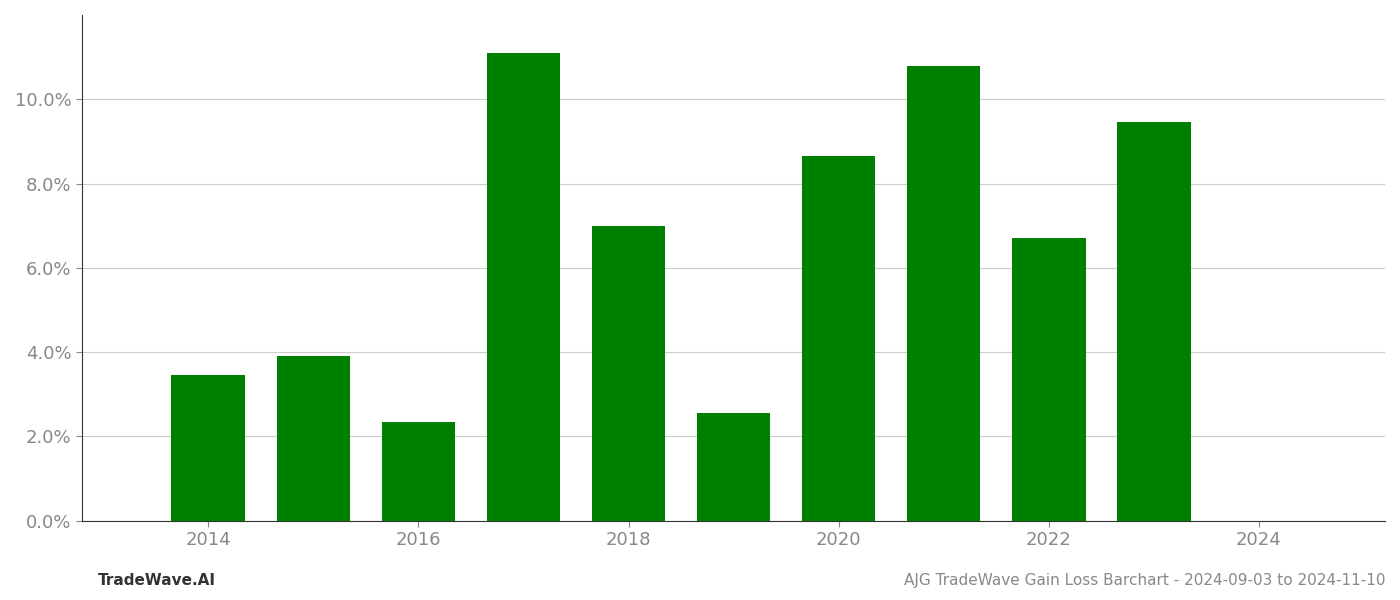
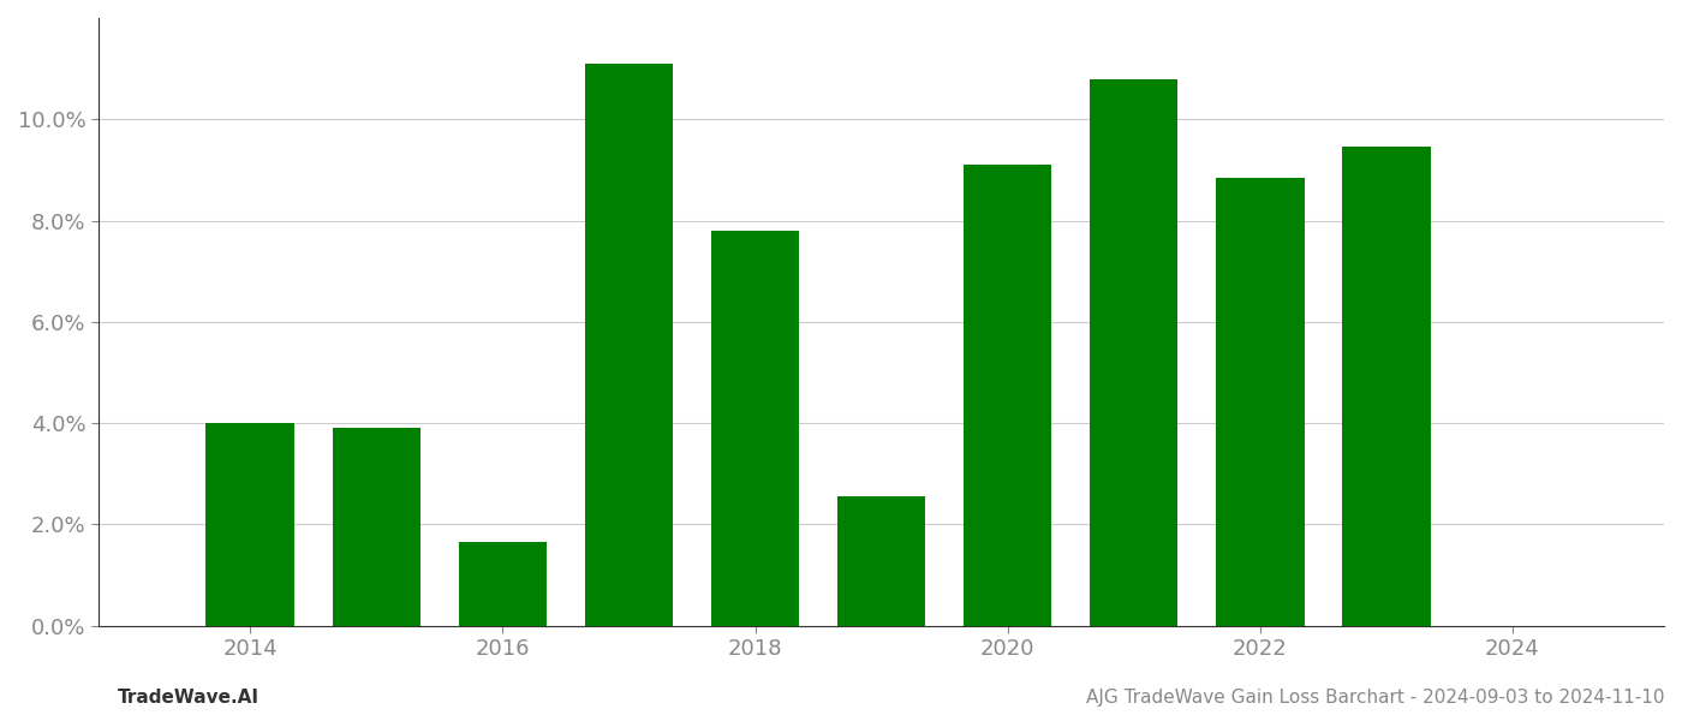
2014: 3.45% -> 4.00%
2016: 2.35% -> 1.65%
2018: 7.00% -> 7.80%
2020: 8.65% -> 9.10%
2022: 6.70% -> 8.85%
